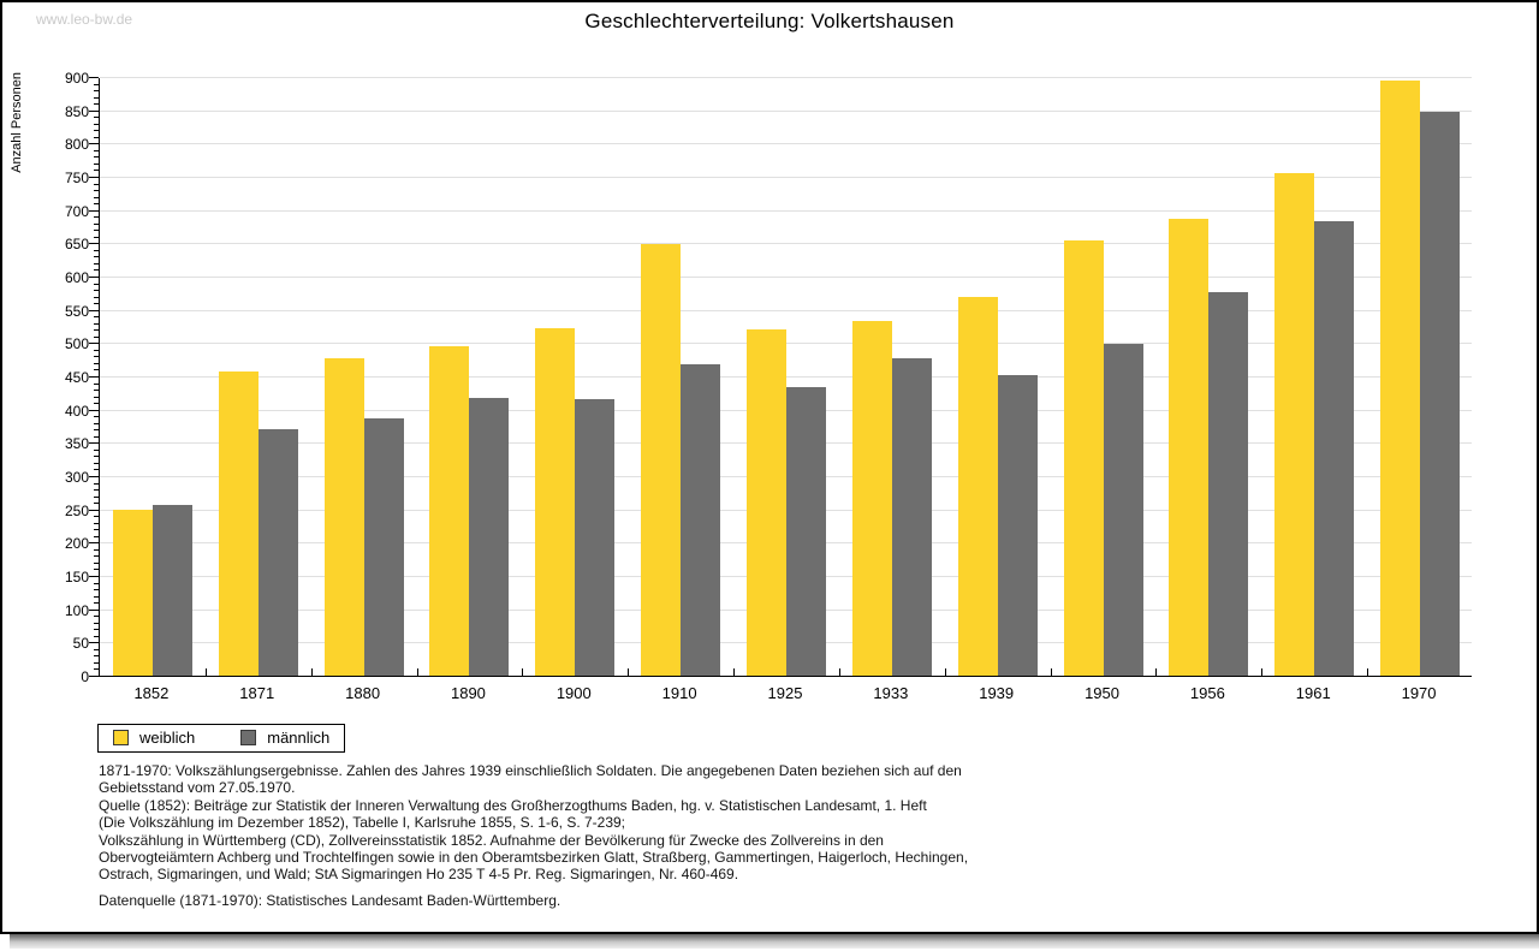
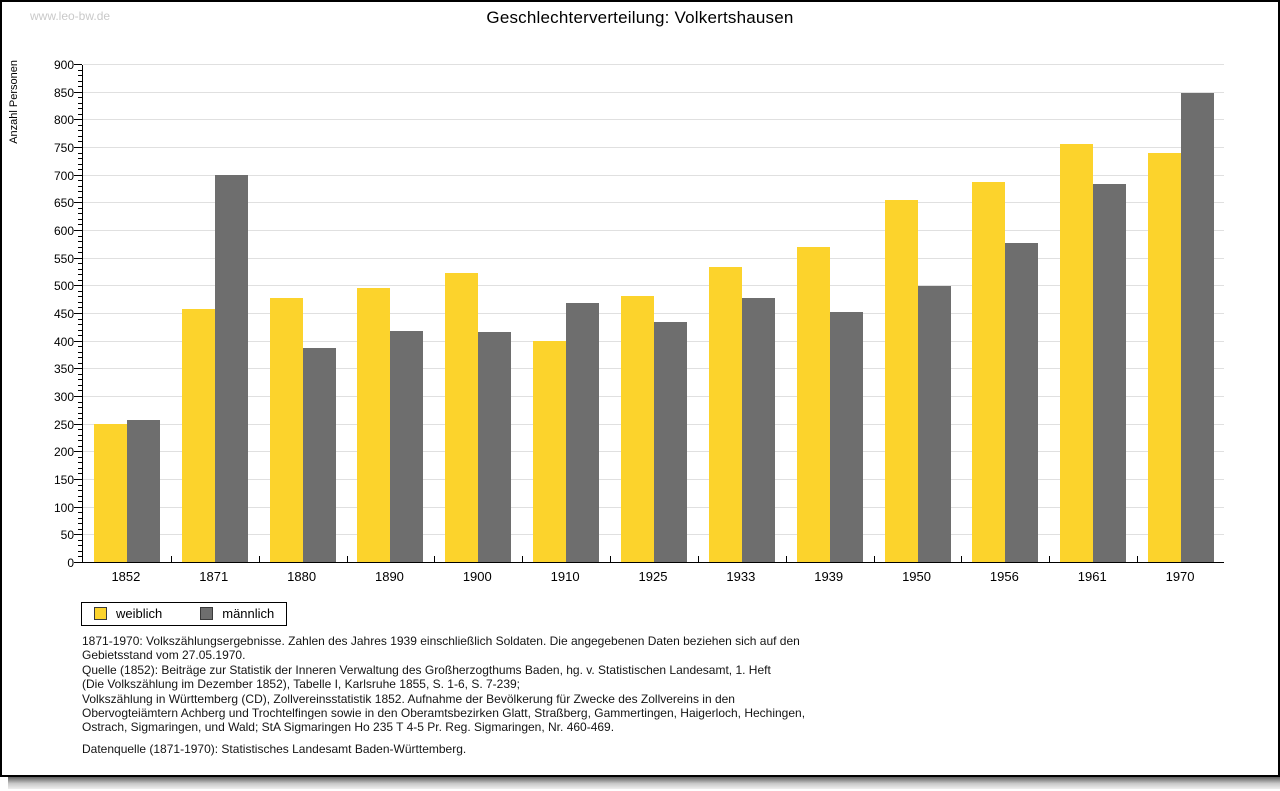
männlich/1871: 370 -> 700
weiblich/1910: 650 -> 400
weiblich/1925: 520 -> 480
weiblich/1970: 900 -> 740
